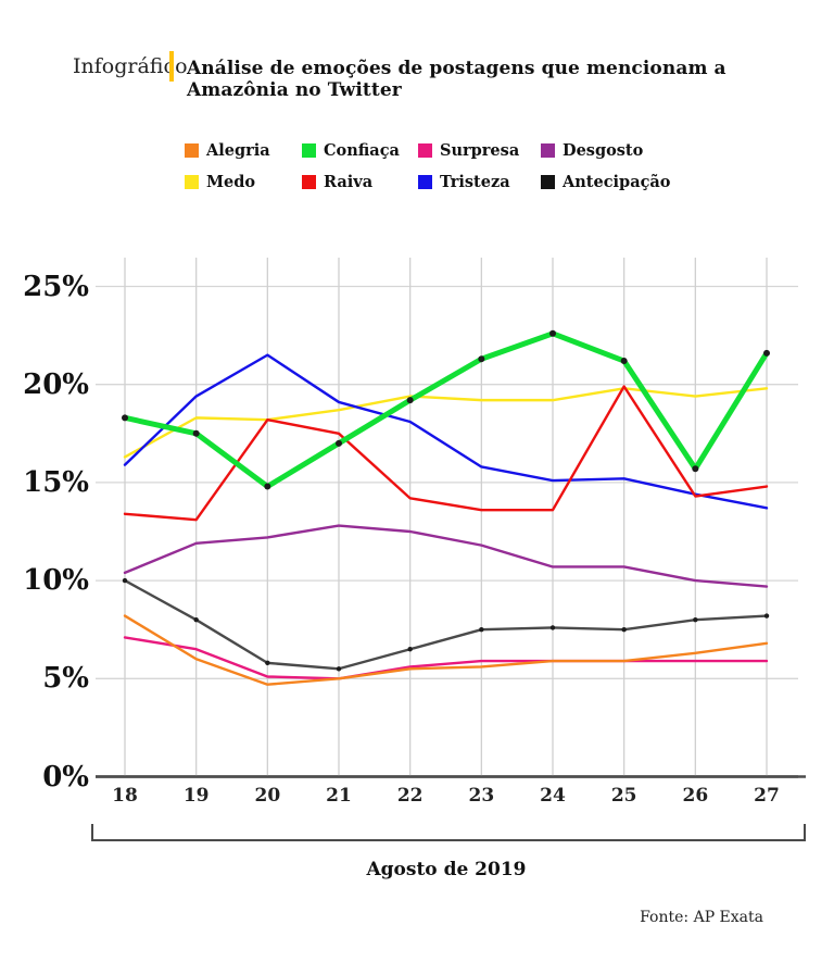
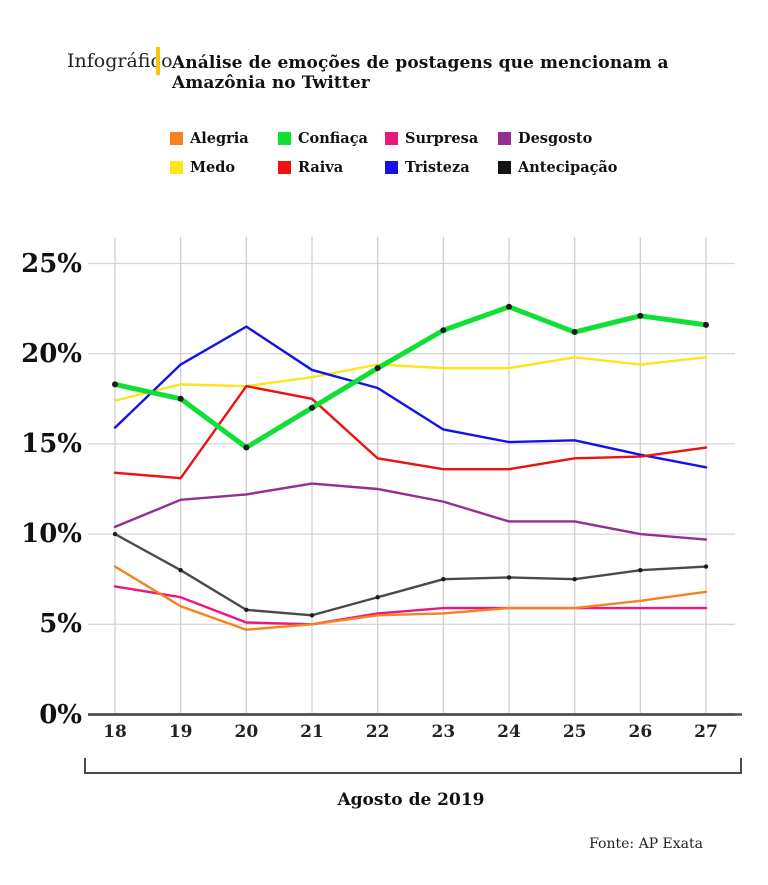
Medo/18: 16.3% -> 17.4%
Raiva/25: 19.9% -> 14.2%
Confiaça/26: 15.7% -> 22.1%
